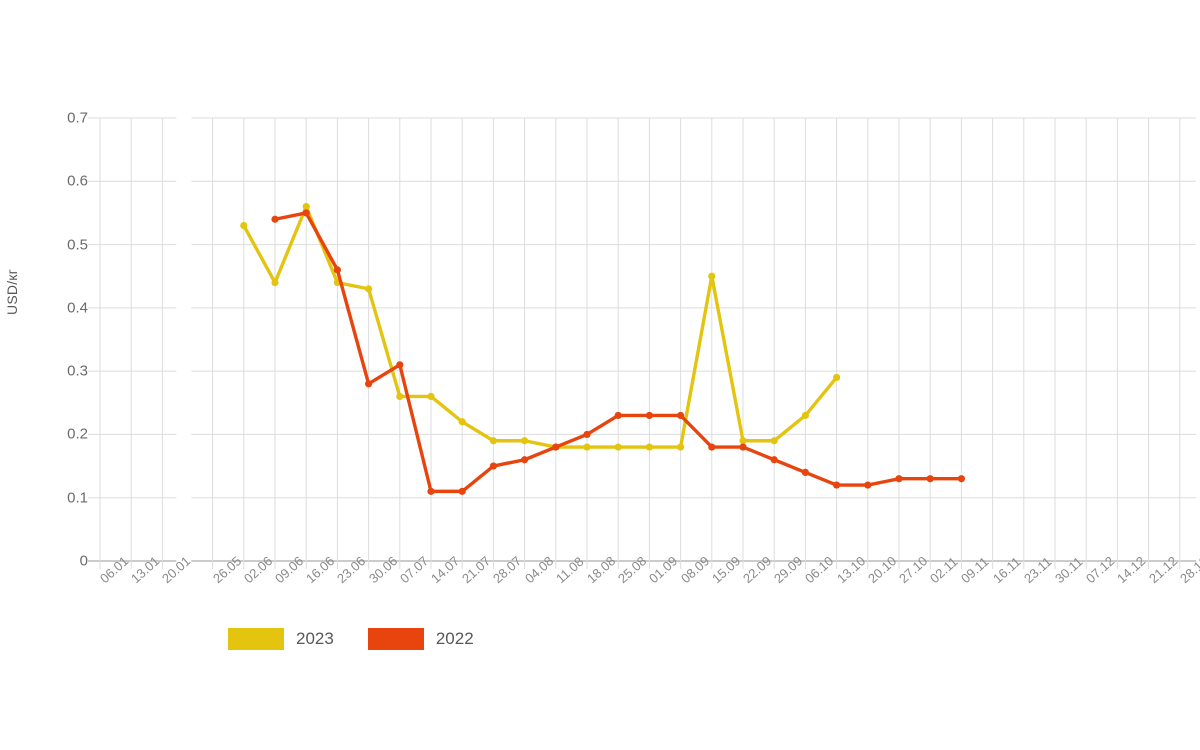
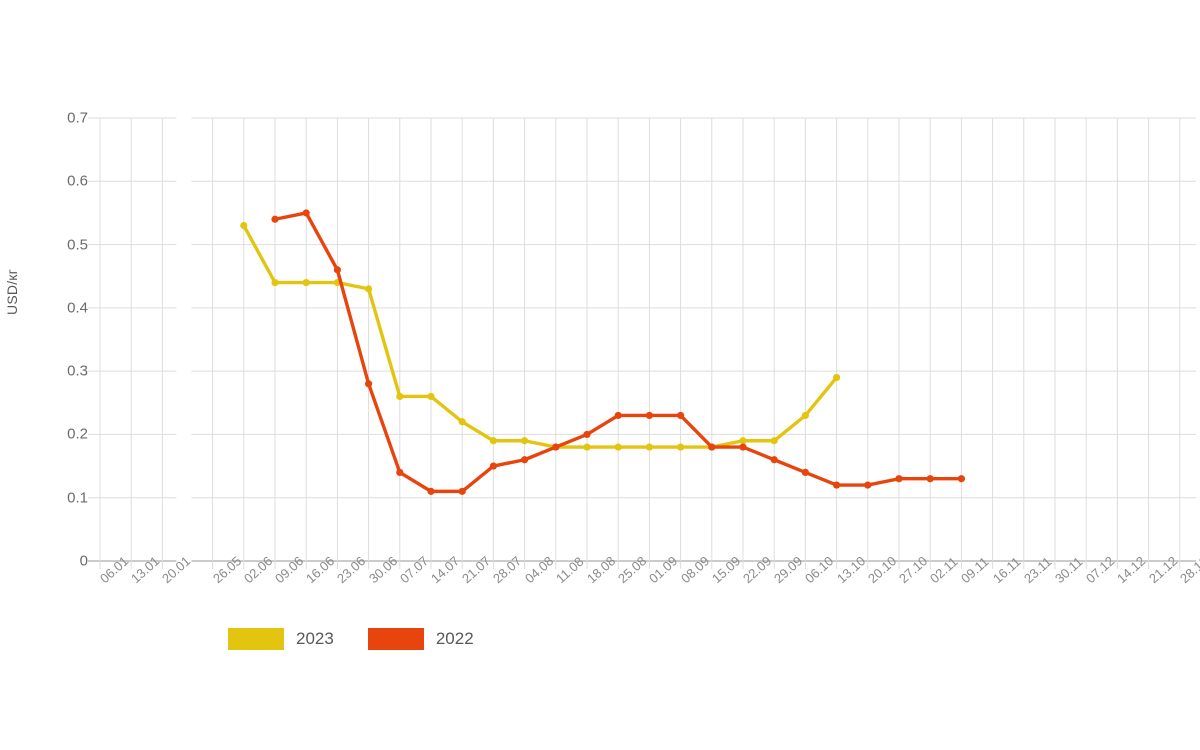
2023/16.06: 0.56 -> 0.44
2022/07.07: 0.31 -> 0.14
2023/15.09: 0.45 -> 0.18
